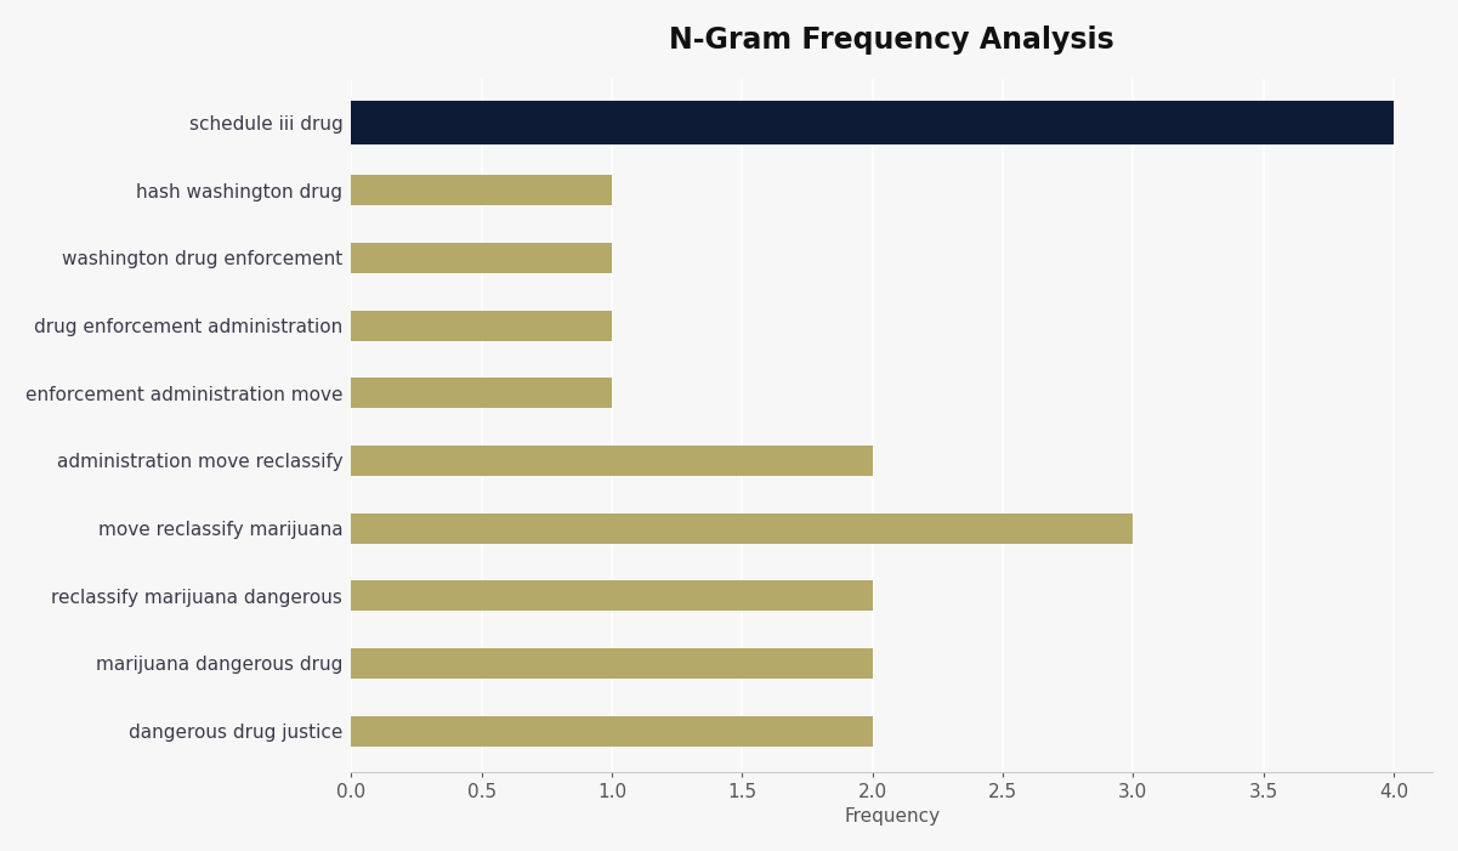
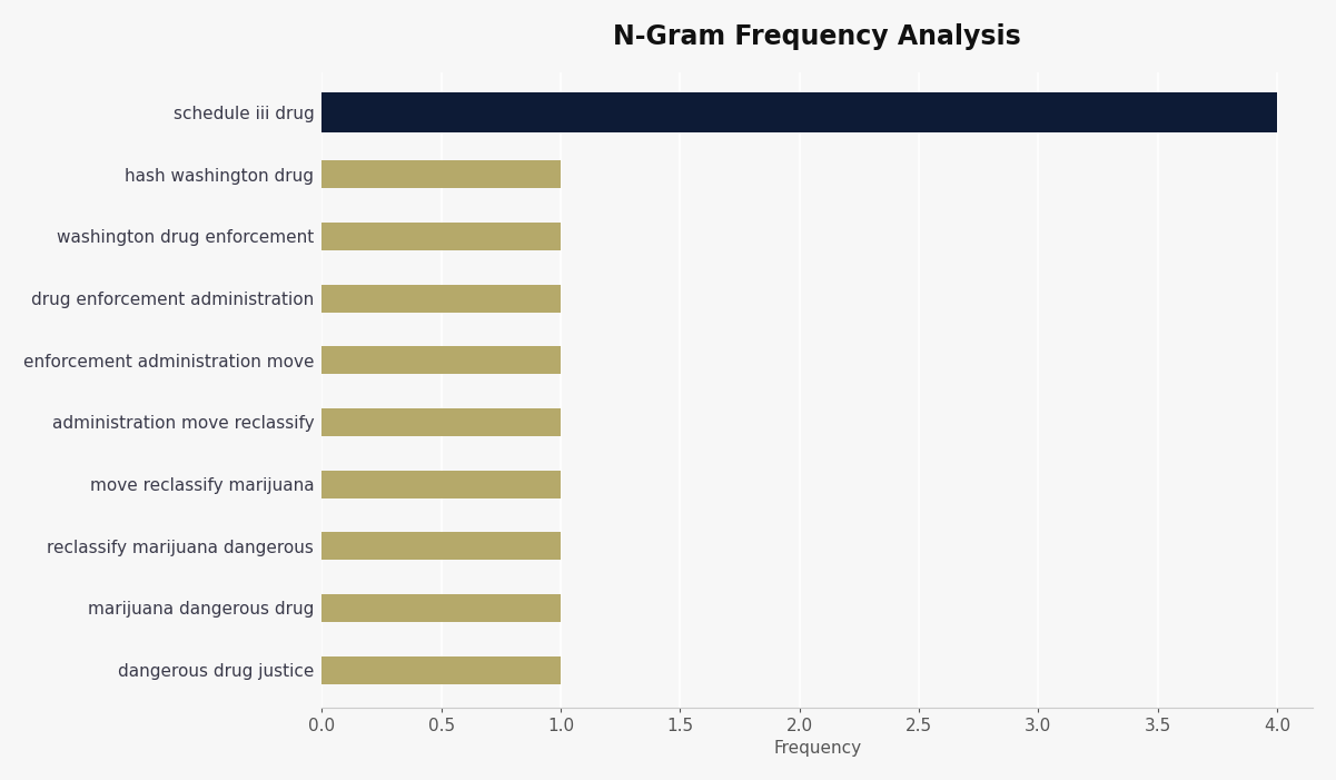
administration move reclassify: 2 -> 1
move reclassify marijuana: 3 -> 1
reclassify marijuana dangerous: 2 -> 1
marijuana dangerous drug: 2 -> 1
dangerous drug justice: 2 -> 1
